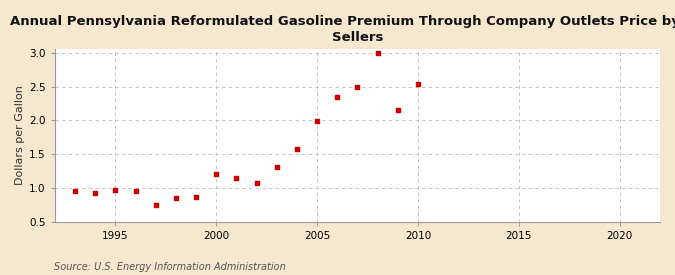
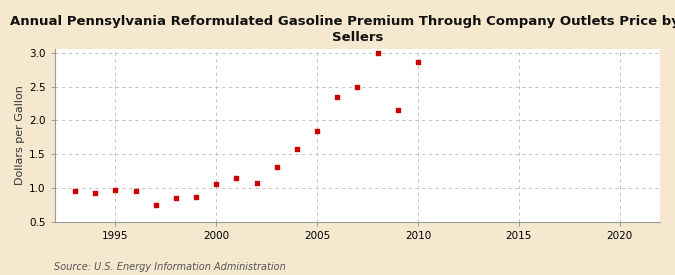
2000: 1.20 -> 1.06
2005: 1.99 -> 1.84
2010: 2.53 -> 2.86
